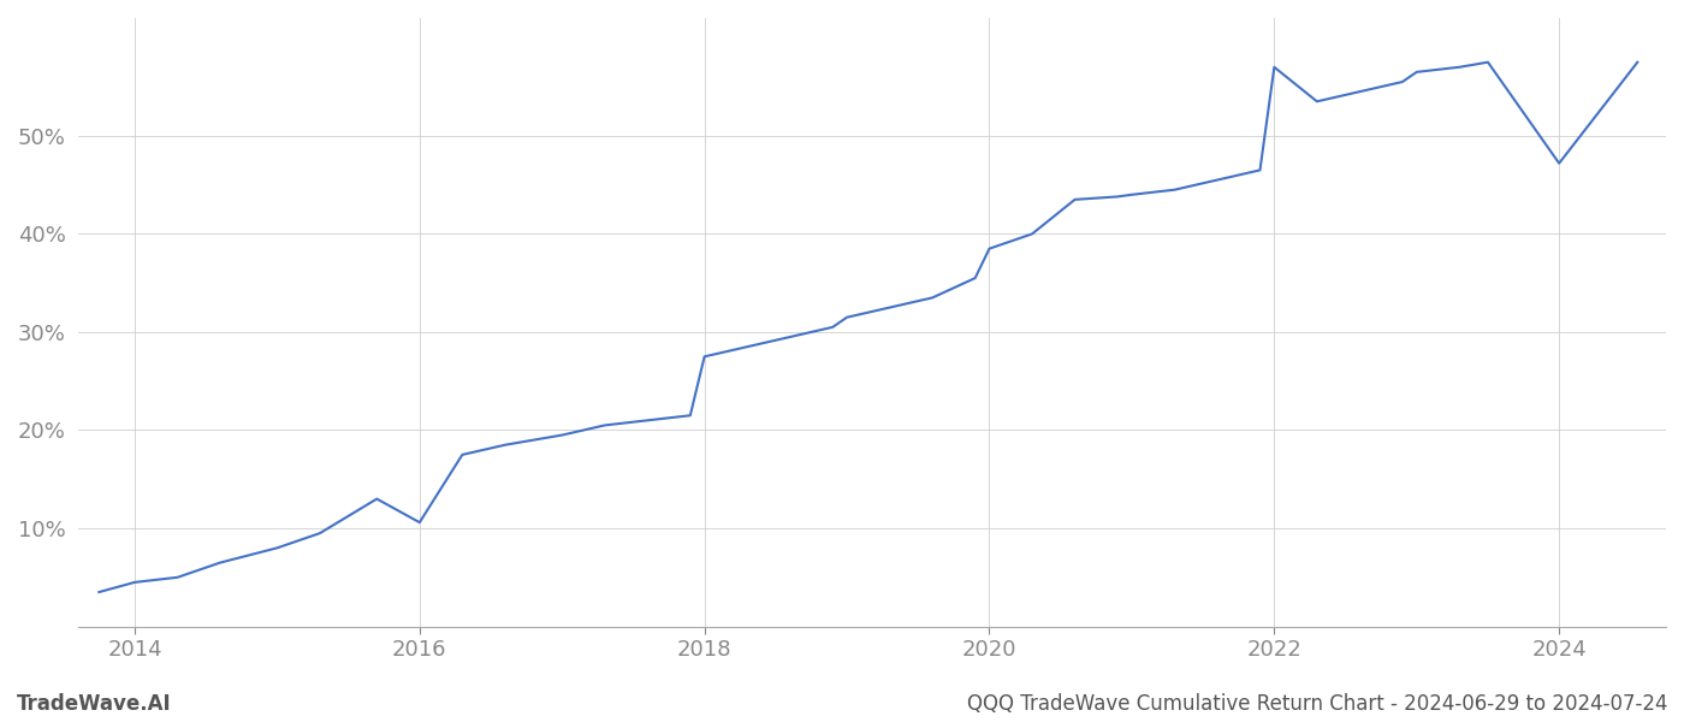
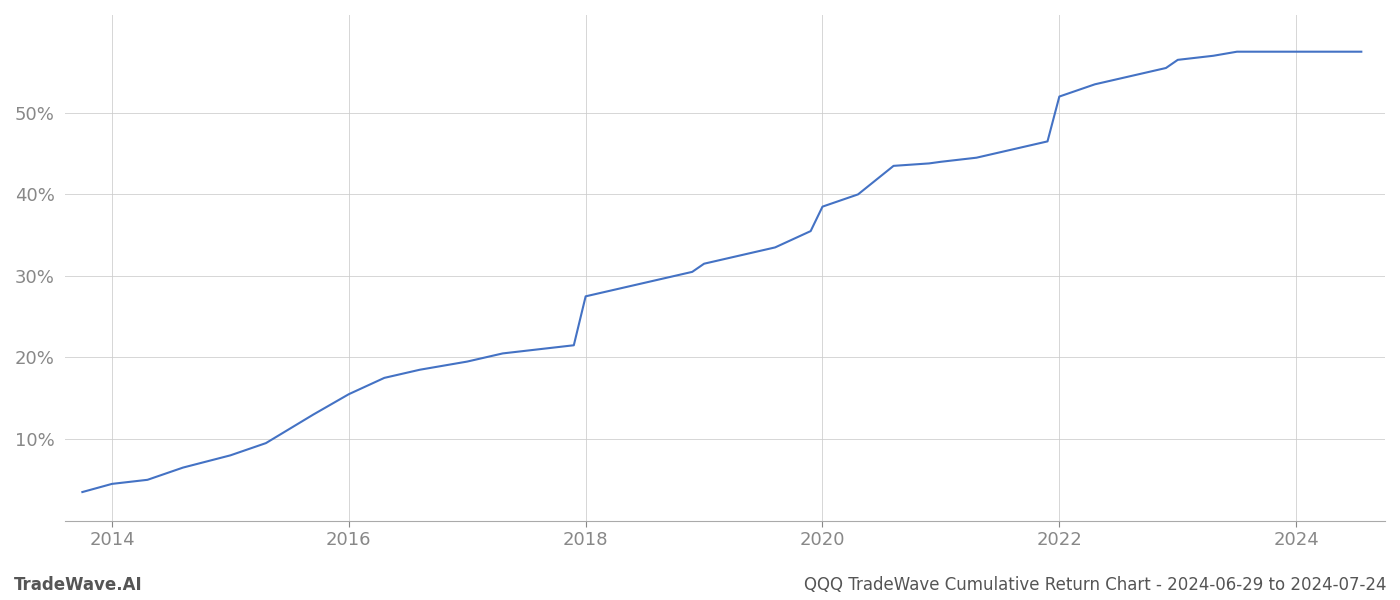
2016: 10.6% -> 15.5%
2022: 57.0% -> 52.0%
2024: 47.2% -> 57.5%
